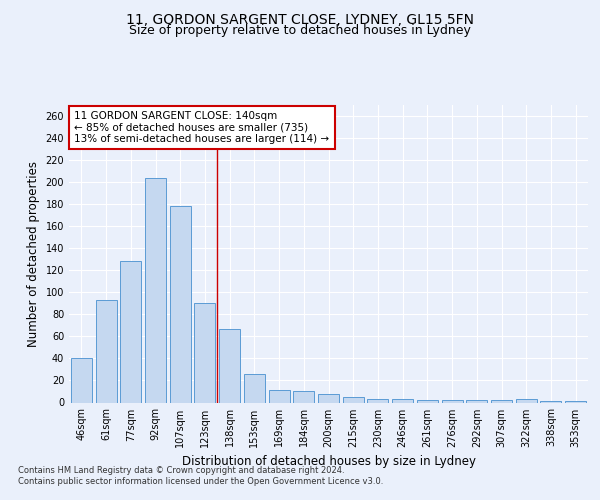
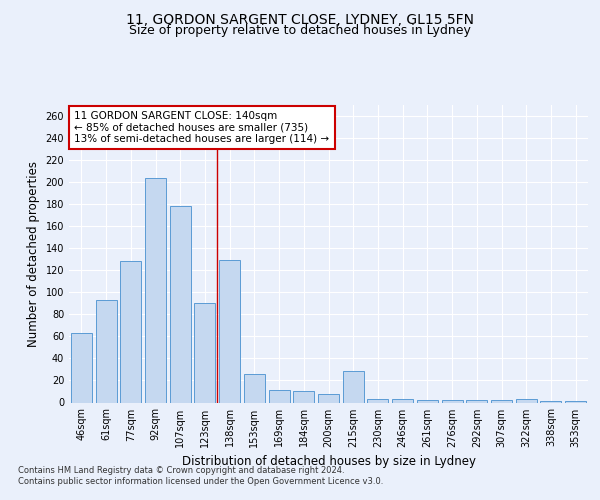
46sqm: 40 -> 63
138sqm: 67 -> 129
215sqm: 5 -> 29
